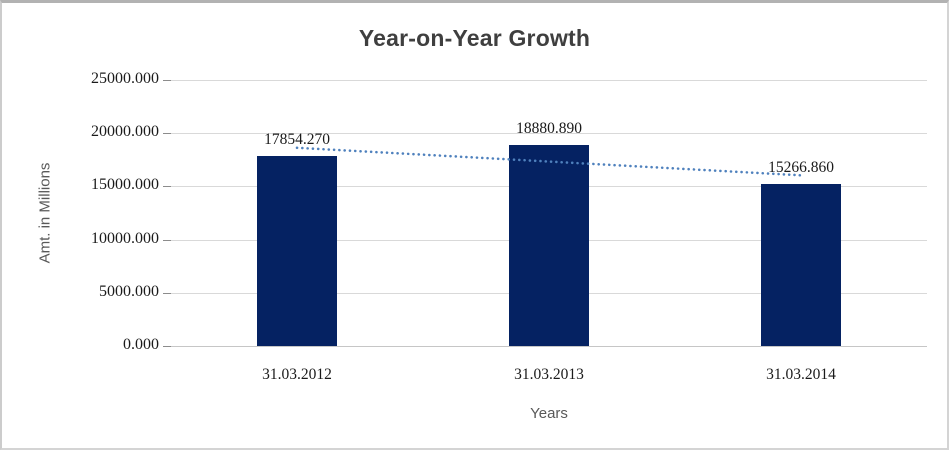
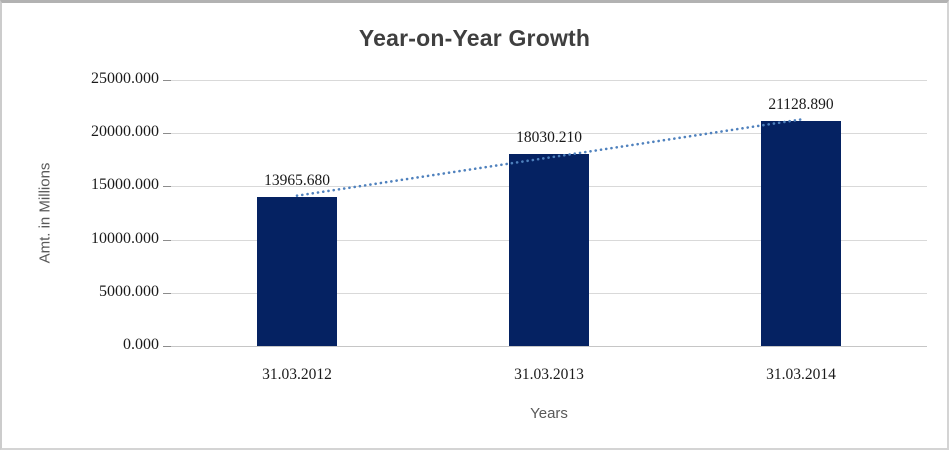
31.03.2012: 17854.270 -> 13965.680
31.03.2013: 18880.890 -> 18030.210
31.03.2014: 15266.860 -> 21128.890
